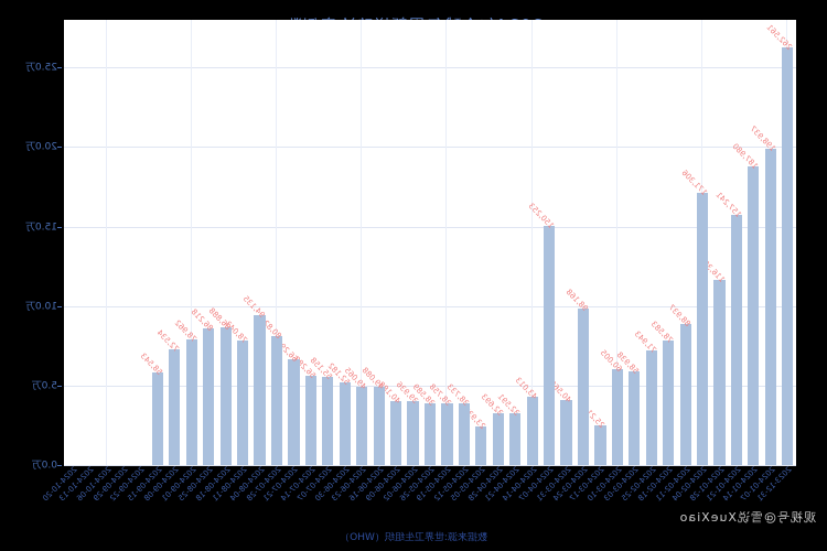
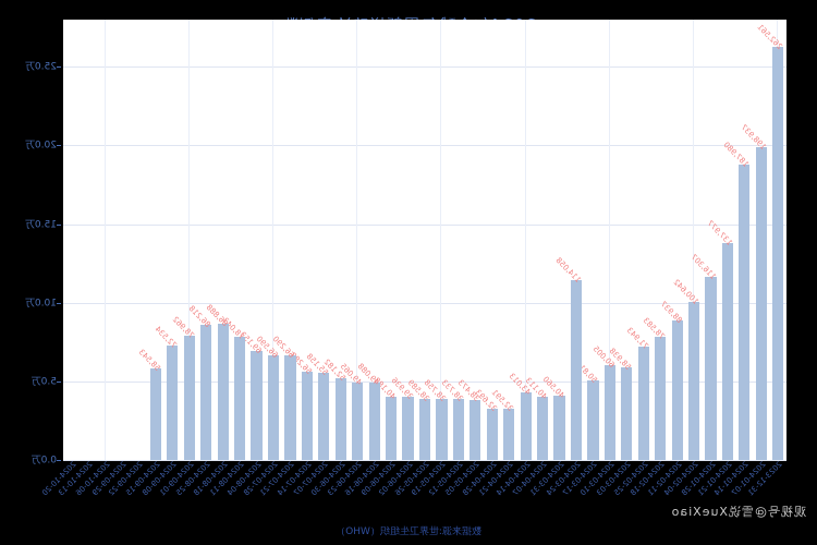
2024-01-21: 157,241 -> 137,977
2024-02-04: 171,306 -> 100,642
2024-03-17: 25,211 -> 50,818
2024-03-24: 98,168 -> 114,058
2024-04-07: 150,253 -> 40,113
2024-05-05: 23,932 -> 38,473
2024-07-28: 80,821 -> 66,590
2024-08-04: 94,135 -> 69,152
